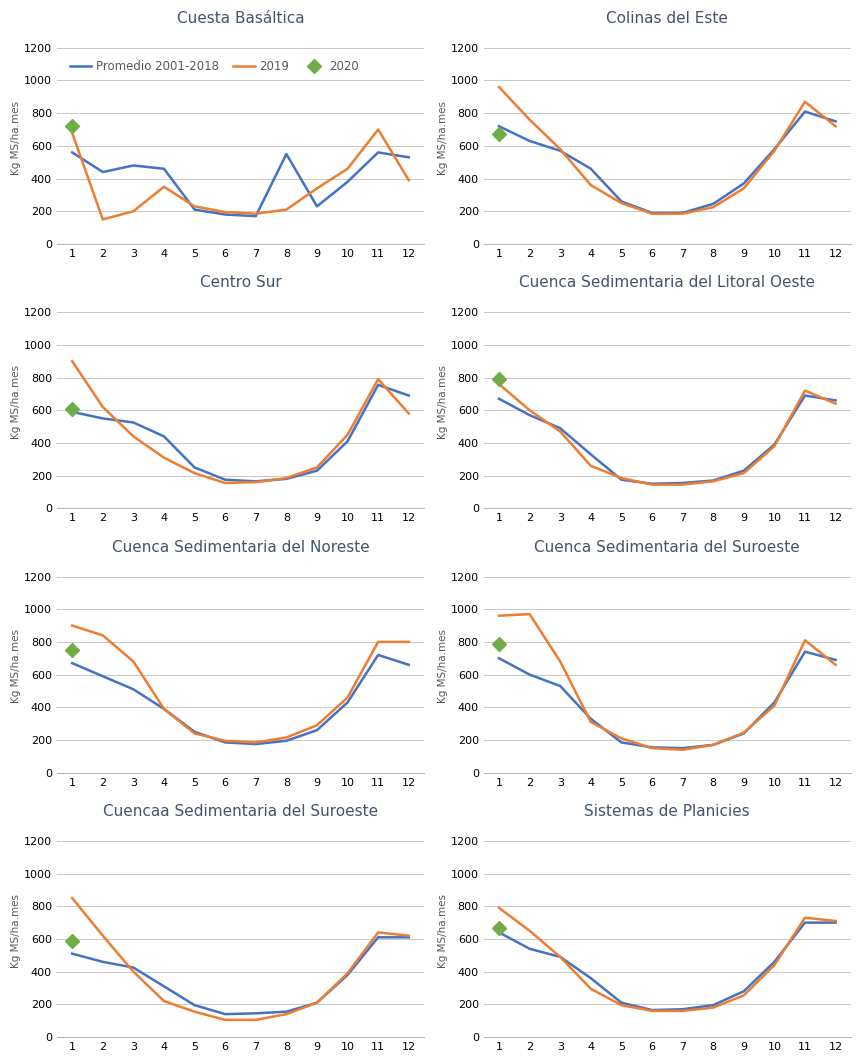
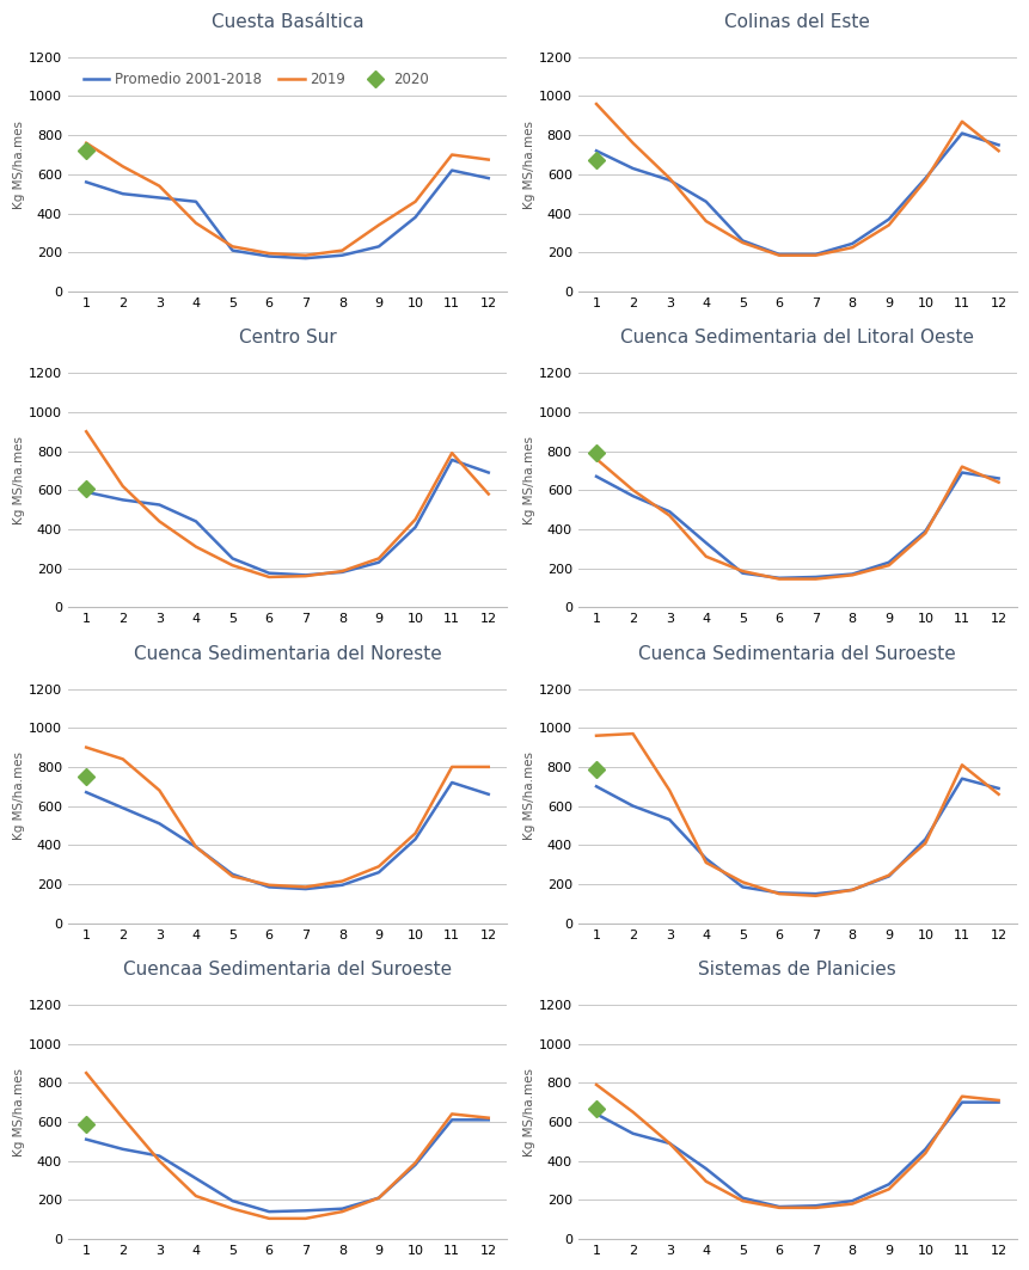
Cuesta Basáltica/2019/1: 680 -> 760
Cuesta Basáltica/Promedio 2001-2018/2: 440 -> 500
Cuesta Basáltica/2019/2: 150 -> 640
Cuesta Basáltica/2019/3: 200 -> 540
Cuesta Basáltica/Promedio 2001-2018/8: 550 -> 180
Cuesta Basáltica/Promedio 2001-2018/11: 560 -> 620
Cuesta Basáltica/Promedio 2001-2018/12: 530 -> 580
Cuesta Basáltica/2019/12: 390 -> 680
